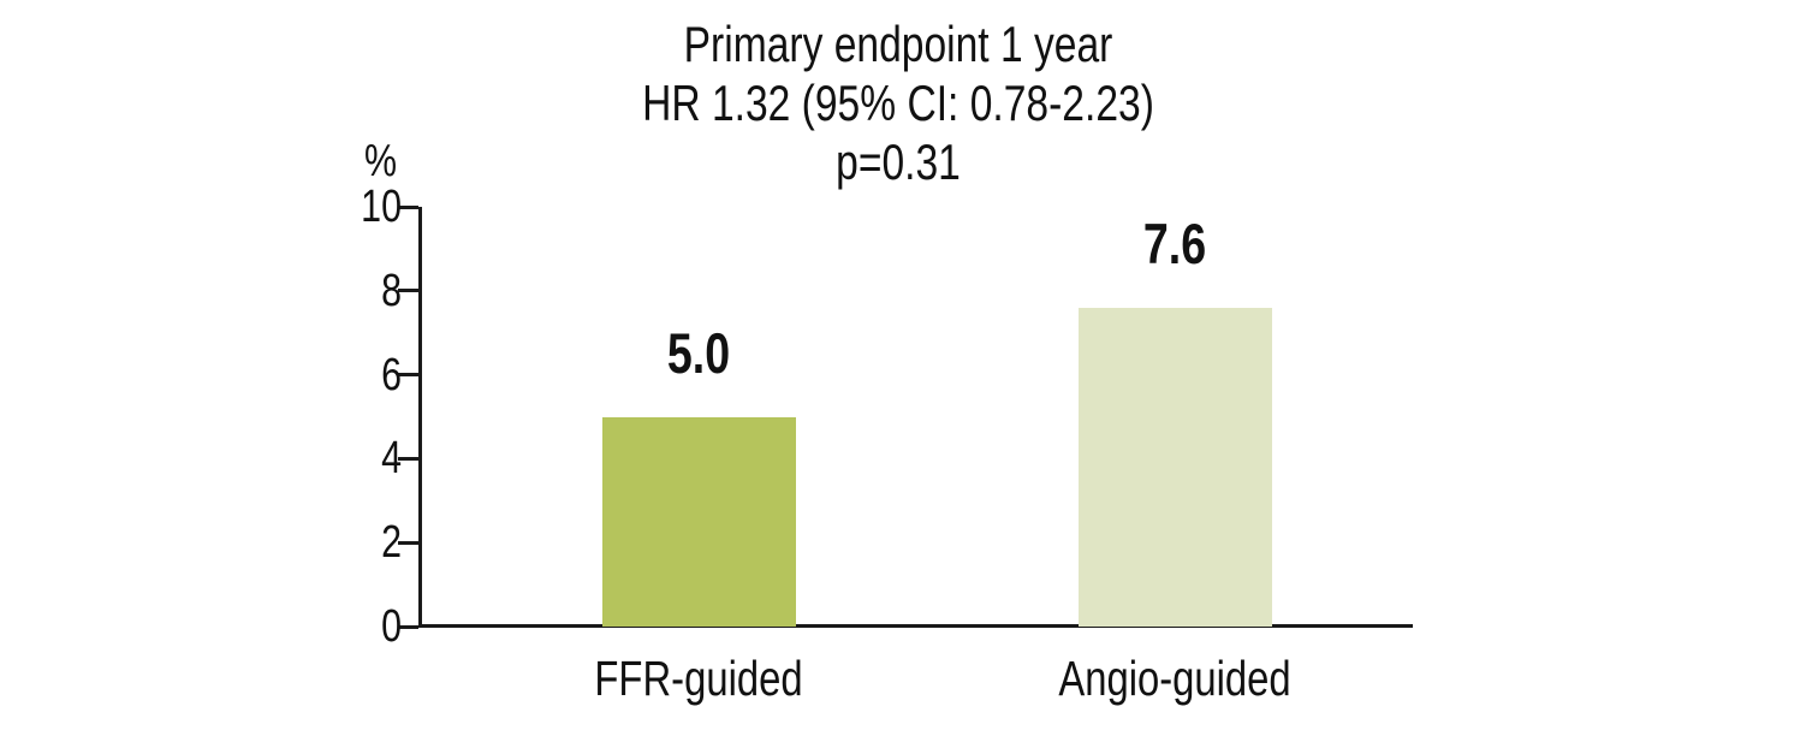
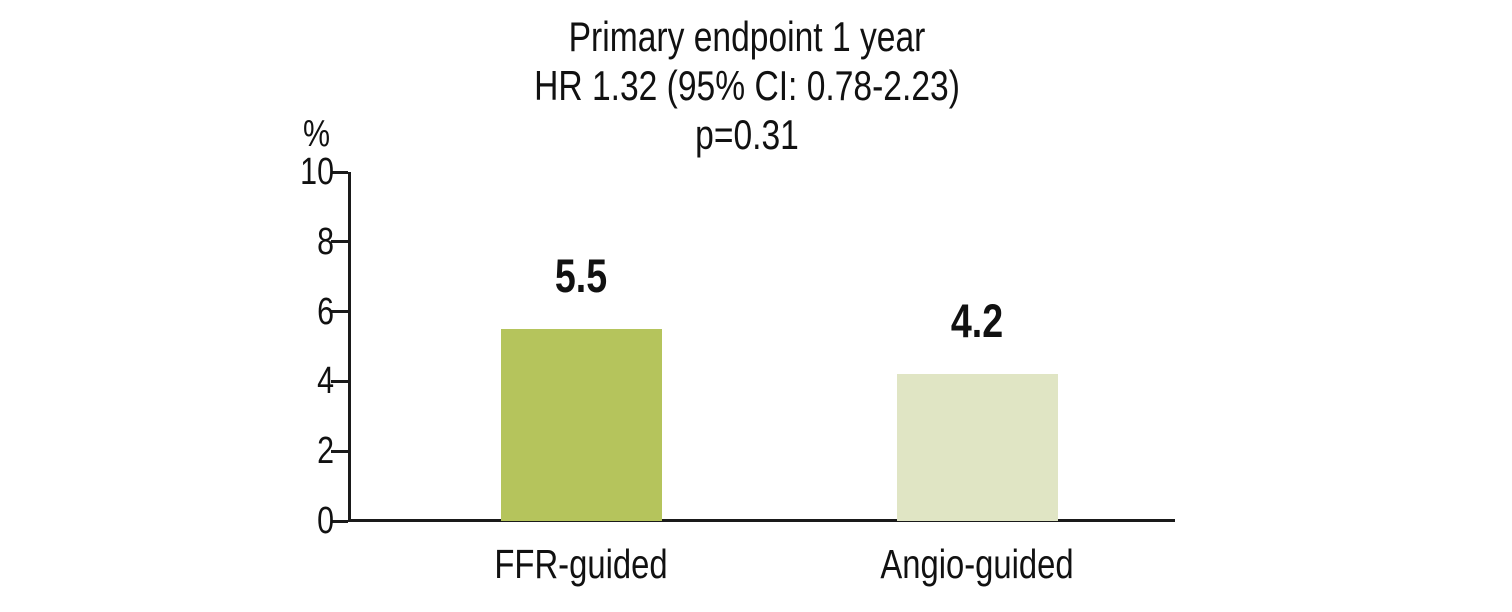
FFR-guided: 5.0 -> 5.5
Angio-guided: 7.6 -> 4.2
